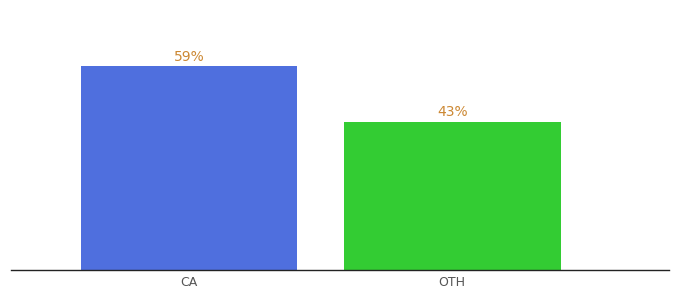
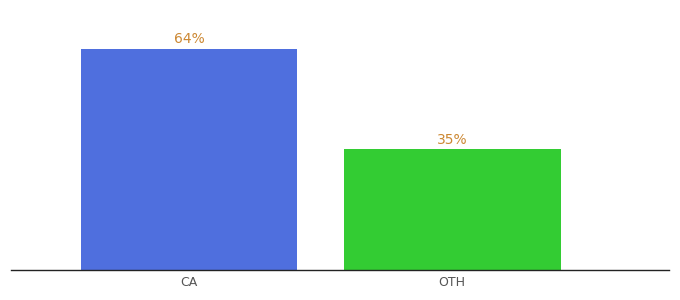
CA: 59% -> 64%
OTH: 43% -> 35%
